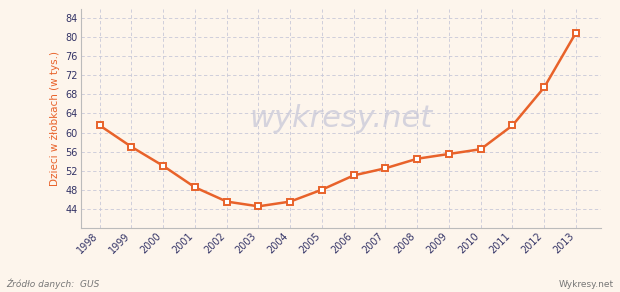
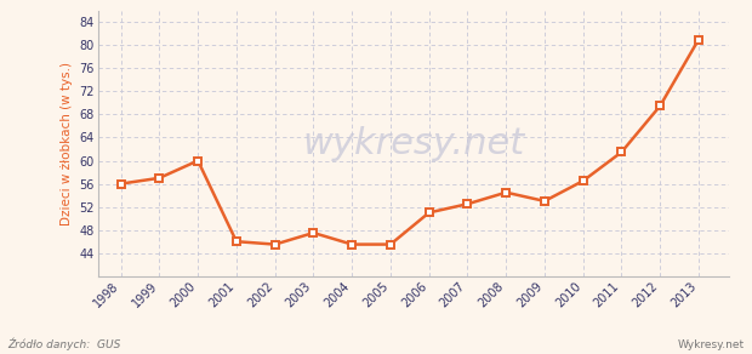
1998: 61.5 -> 56.0
2000: 53.0 -> 60.0
2001: 48.5 -> 46.0
2003: 44.5 -> 47.5
2005: 48.0 -> 45.5
2009: 55.5 -> 53.0
